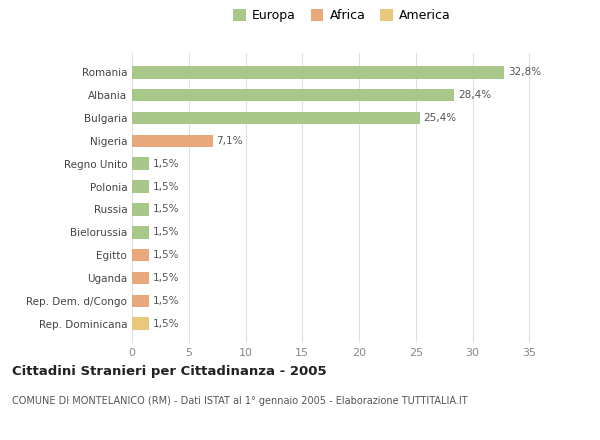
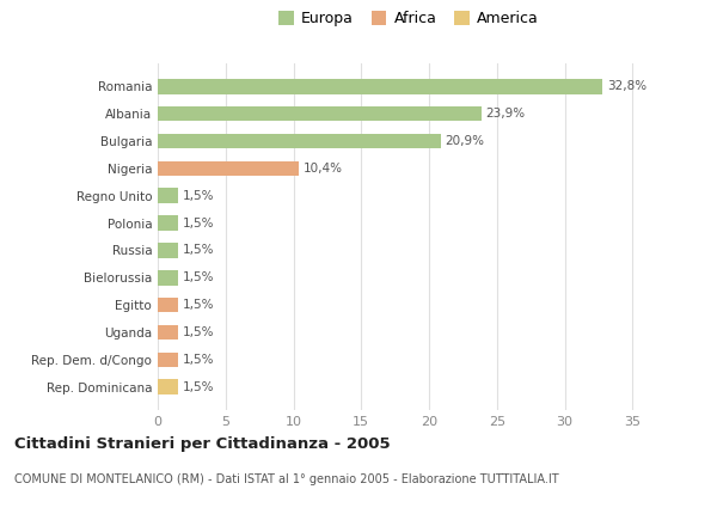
Albania: 28,4% -> 23,9%
Bulgaria: 25,4% -> 20,9%
Nigeria: 7,1% -> 10,4%
